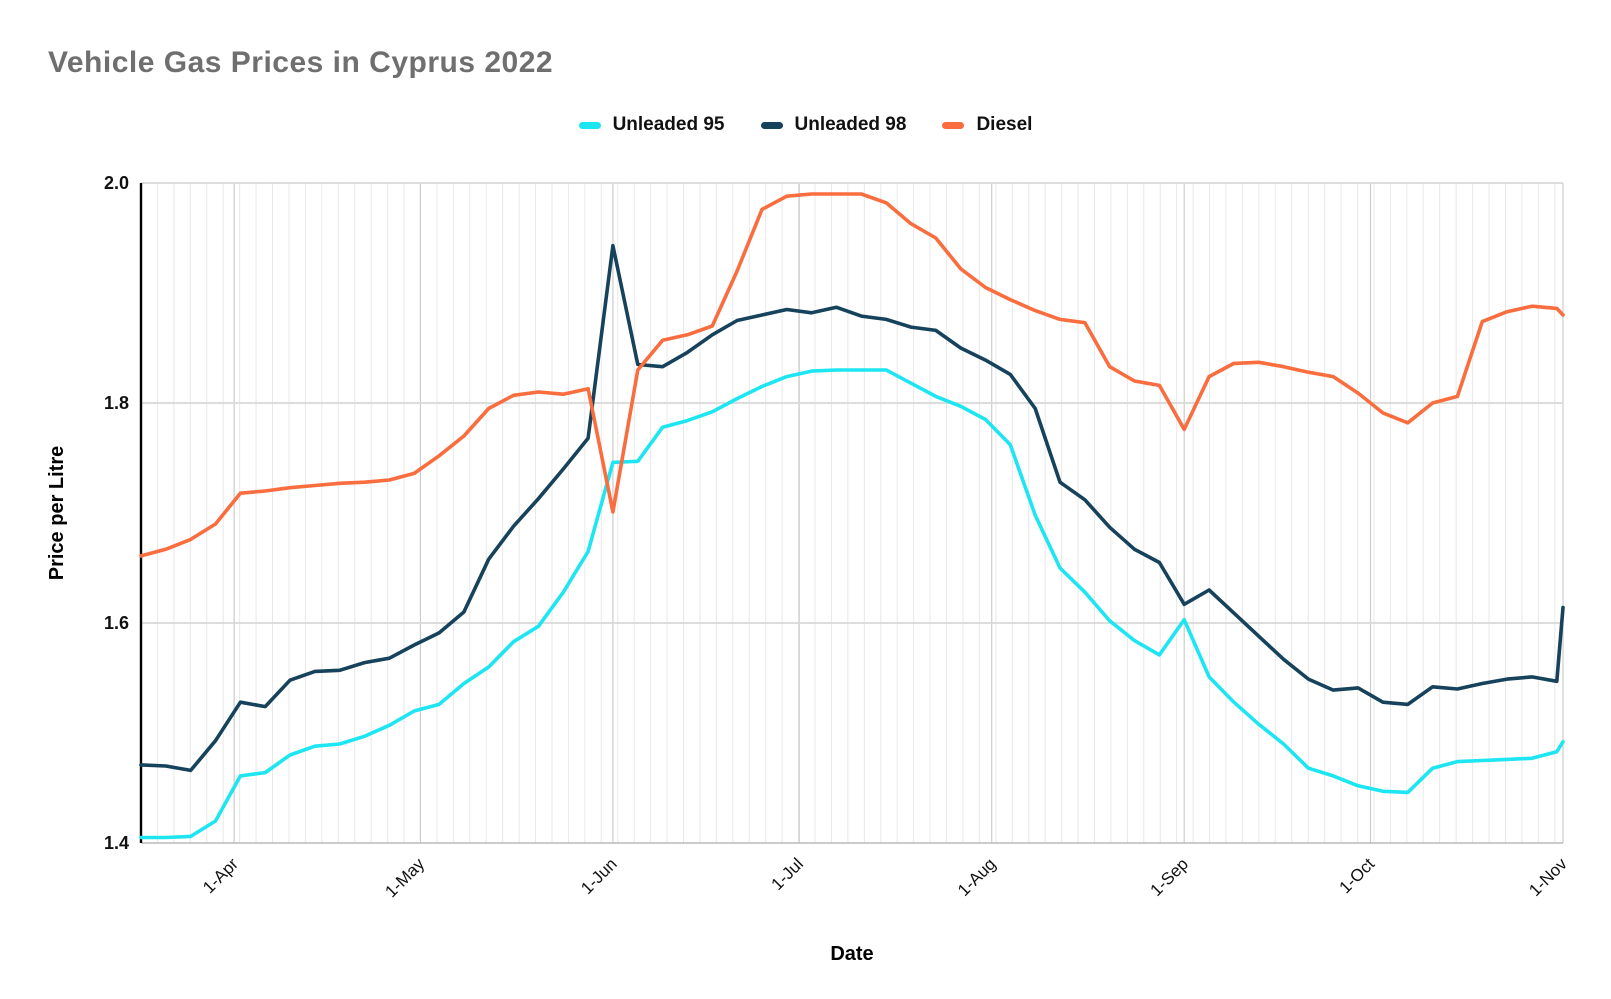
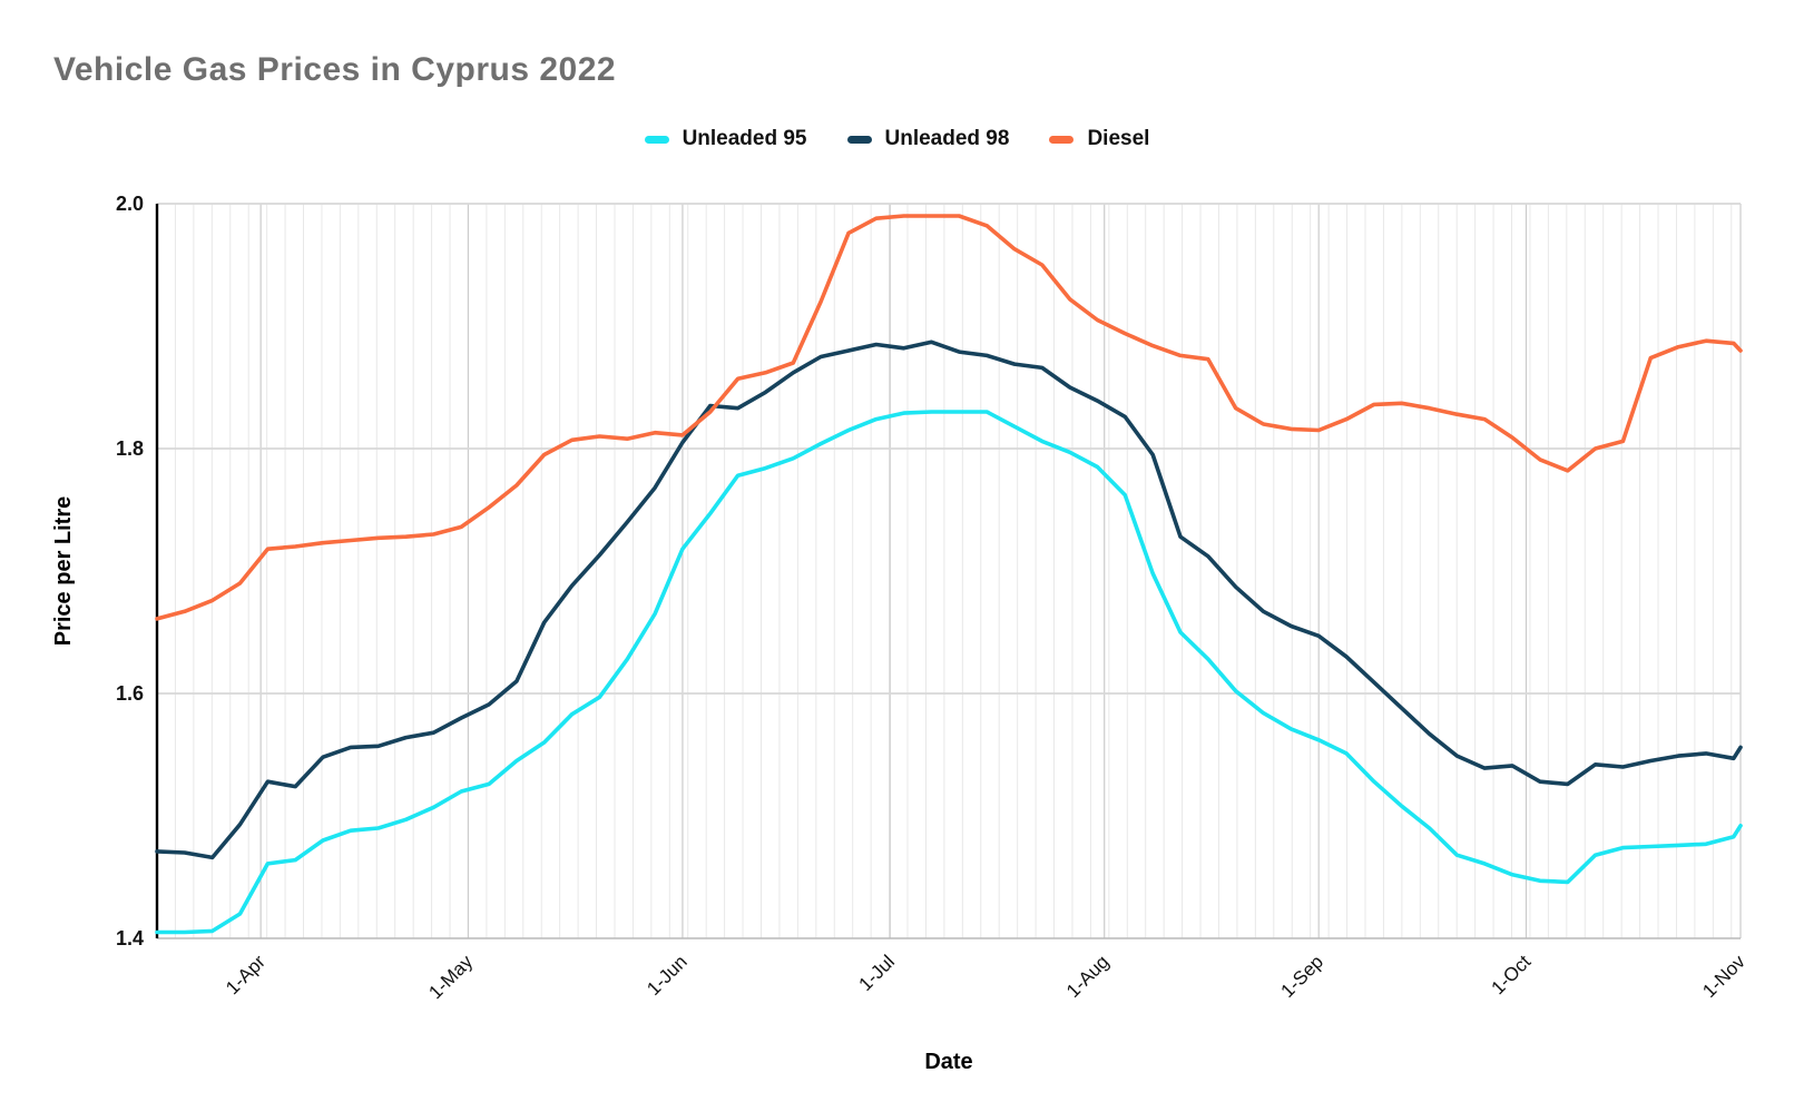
Unleaded 95/1-Jun: 1.746 -> 1.718
Unleaded 98/1-Jun: 1.943 -> 1.805
Diesel/1-Jun: 1.701 -> 1.811
Unleaded 95/1-Sep: 1.603 -> 1.562
Unleaded 98/1-Sep: 1.617 -> 1.647
Diesel/1-Sep: 1.776 -> 1.815
Unleaded 98/1-Nov: 1.614 -> 1.556
